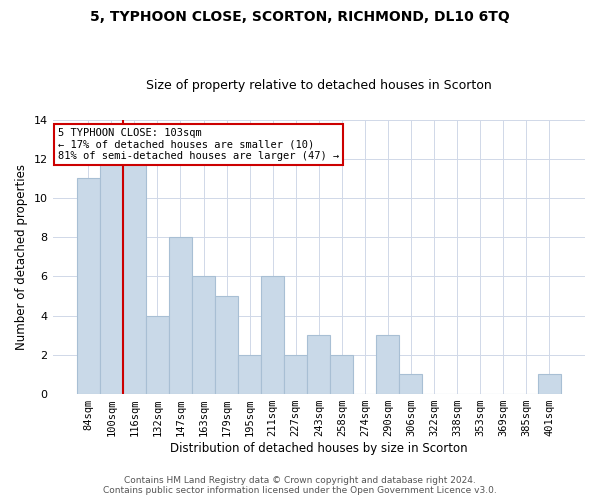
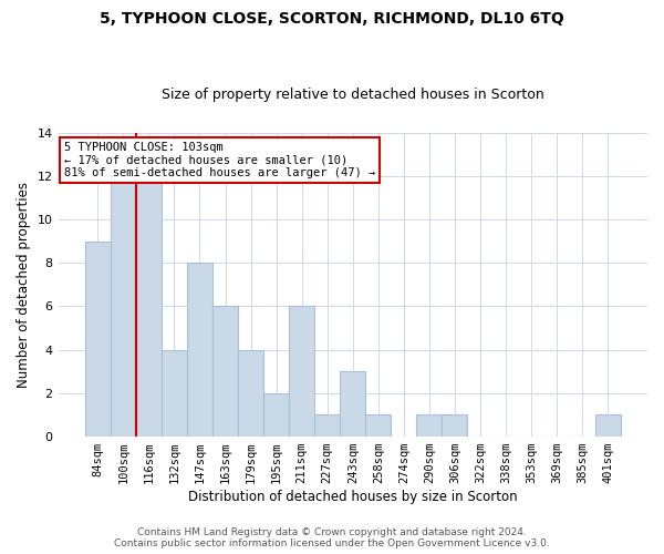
84sqm: 11 -> 9
179sqm: 5 -> 4
227sqm: 2 -> 1
258sqm: 2 -> 1
290sqm: 3 -> 1
